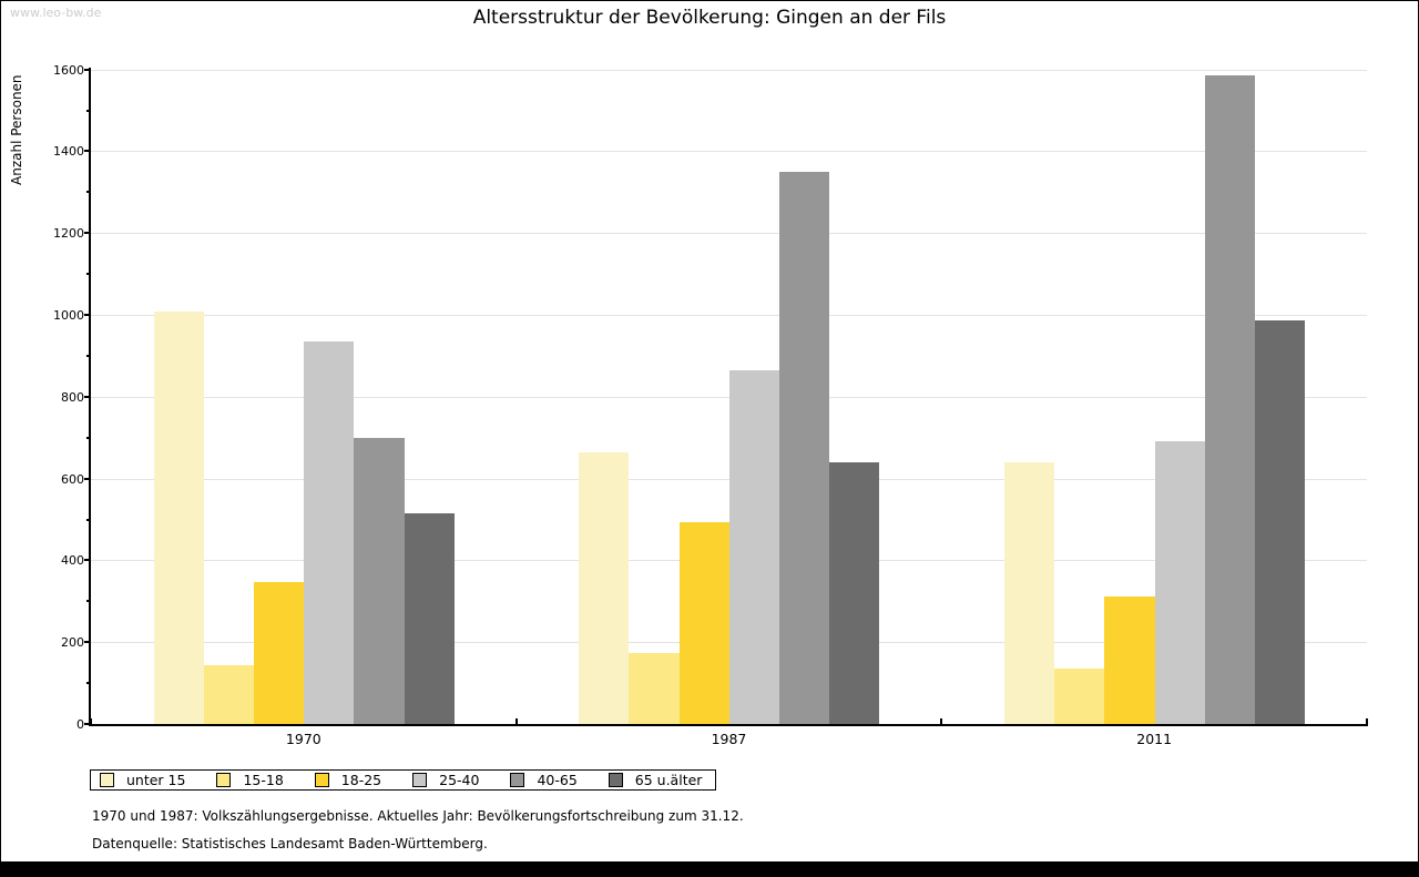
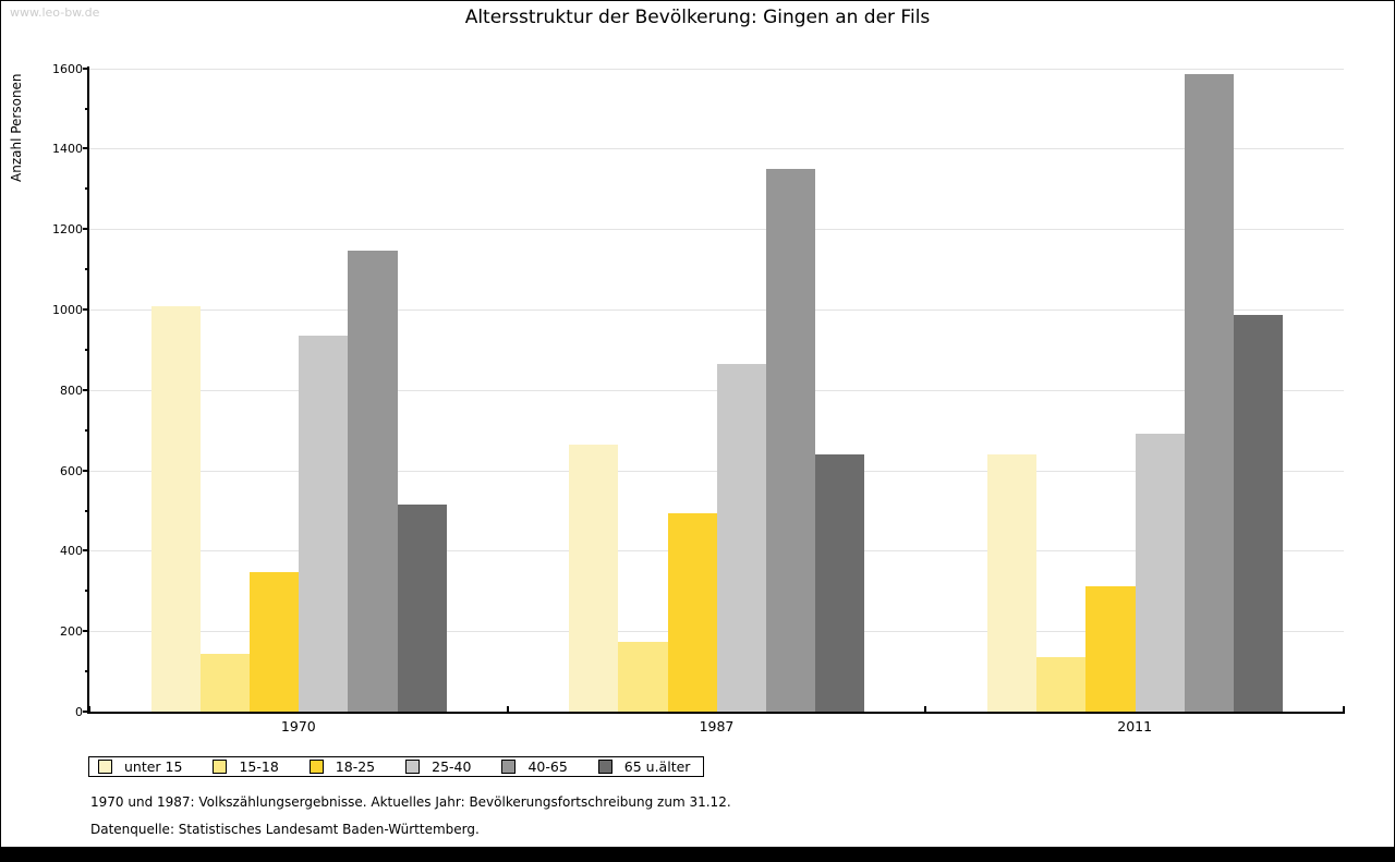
40-65/1970: 700 -> 1150
